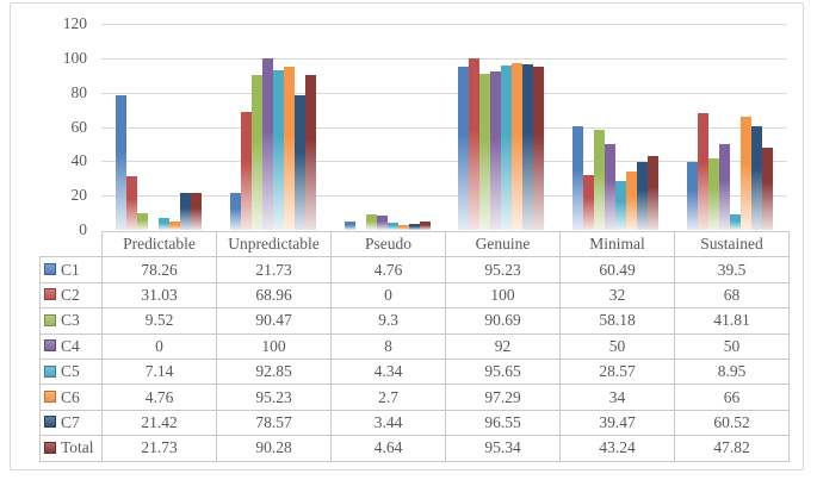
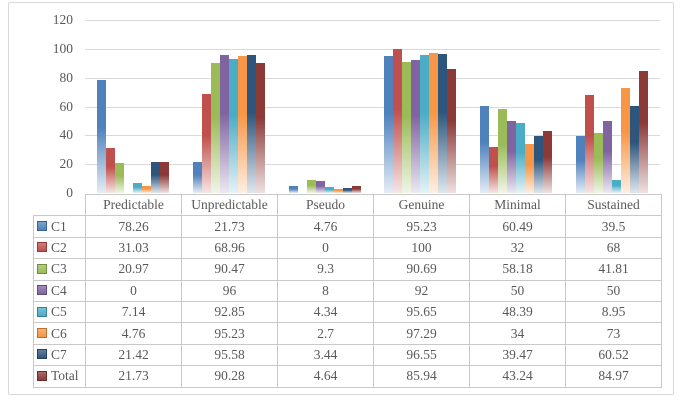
C3/Predictable: 9.52 -> 20.97
C4/Unpredictable: 100 -> 96
C7/Unpredictable: 78.57 -> 95.58
Total/Genuine: 95.34 -> 85.94
C5/Minimal: 28.57 -> 48.39
C6/Sustained: 66 -> 73
Total/Sustained: 47.82 -> 84.97
